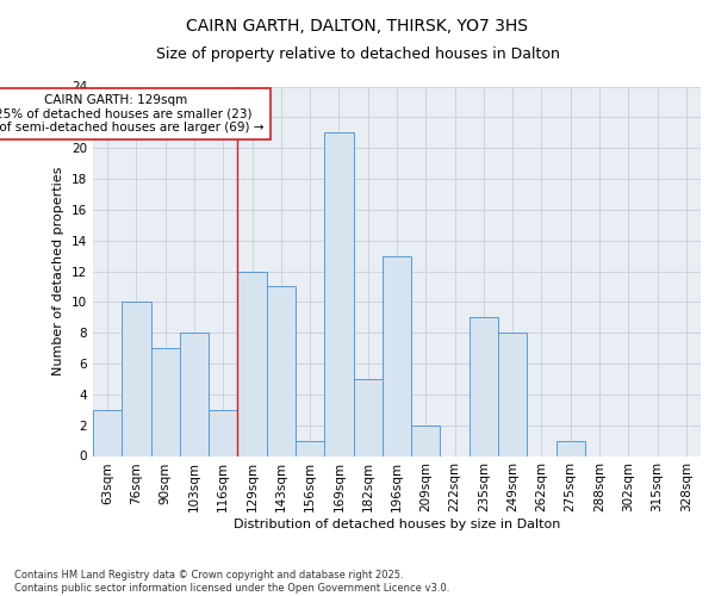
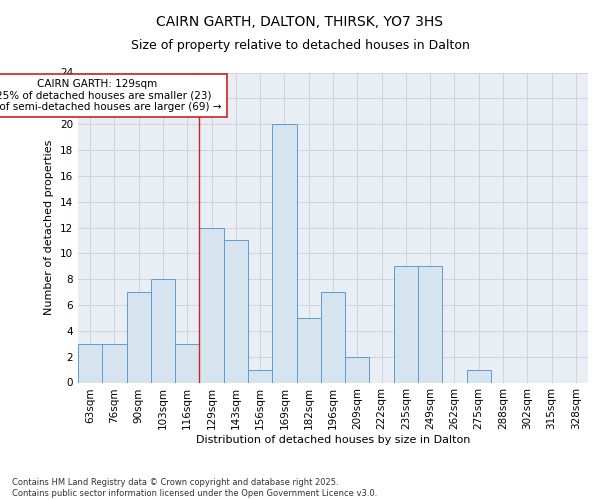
76sqm: 10 -> 3
169sqm: 21 -> 20
196sqm: 13 -> 7
249sqm: 8 -> 9
